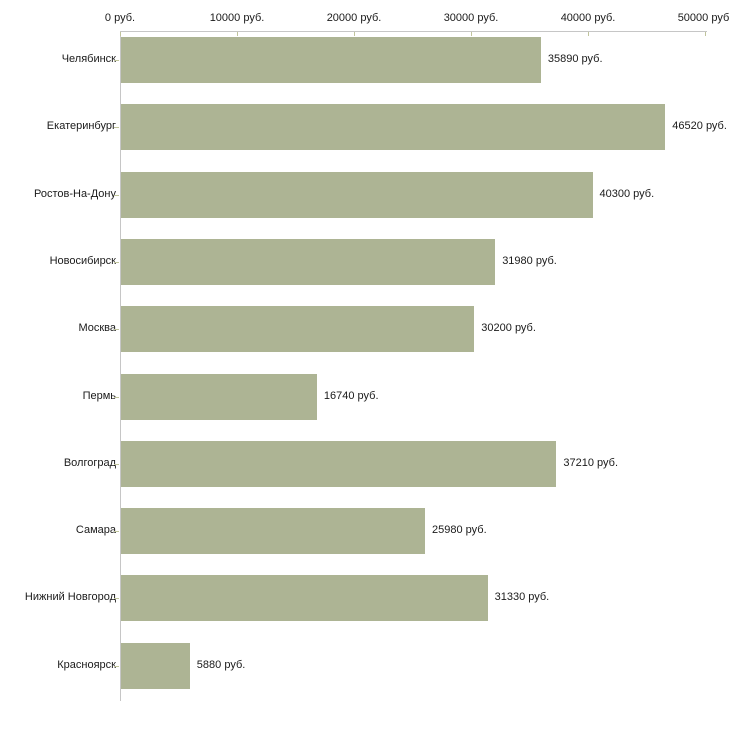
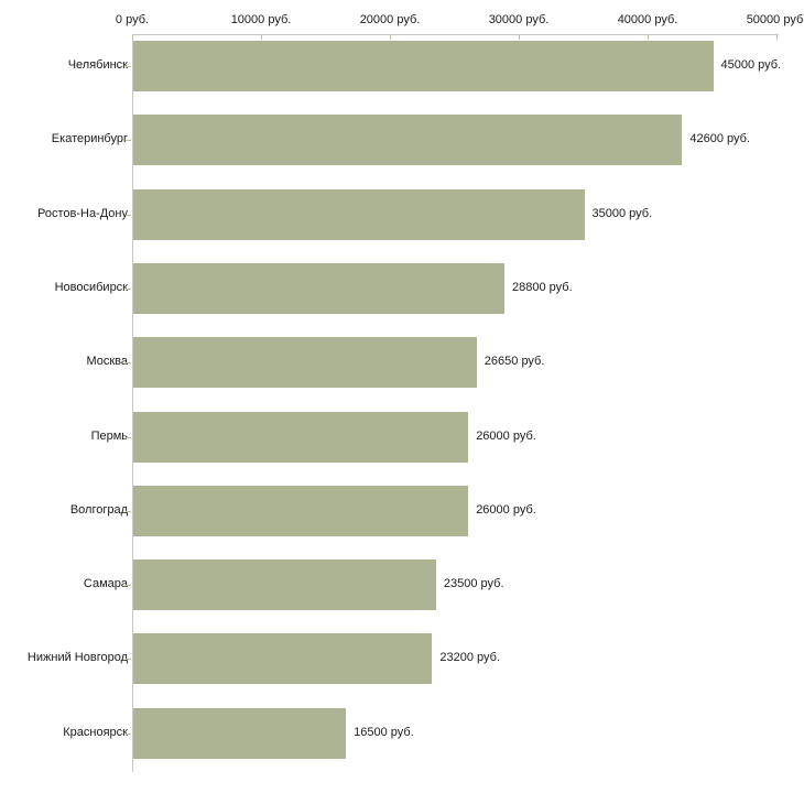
Челябинск: 35890 -> 45000
Екатеринбург: 46520 -> 42600
Ростов-На-Дону: 40300 -> 35000
Новосибирск: 31980 -> 28800
Москва: 30200 -> 26650
Пермь: 16740 -> 26000
Волгоград: 37210 -> 26000
Самара: 25980 -> 23500
Нижний Новгород: 31330 -> 23200
Красноярск: 5880 -> 16500
